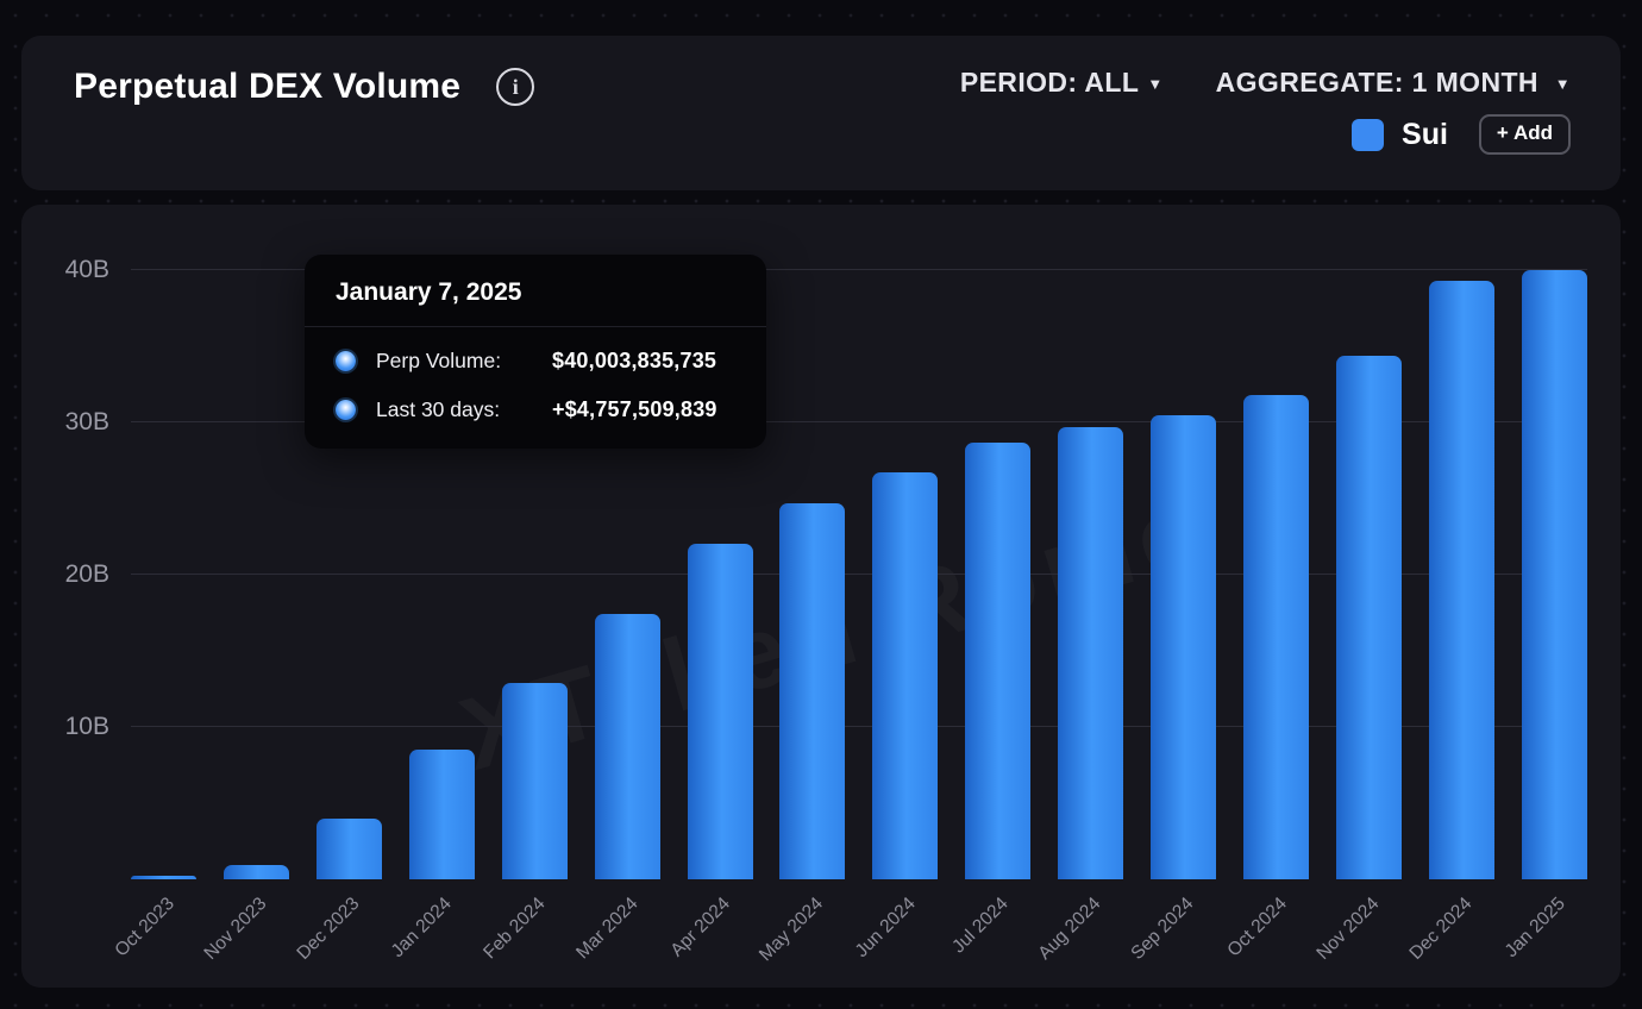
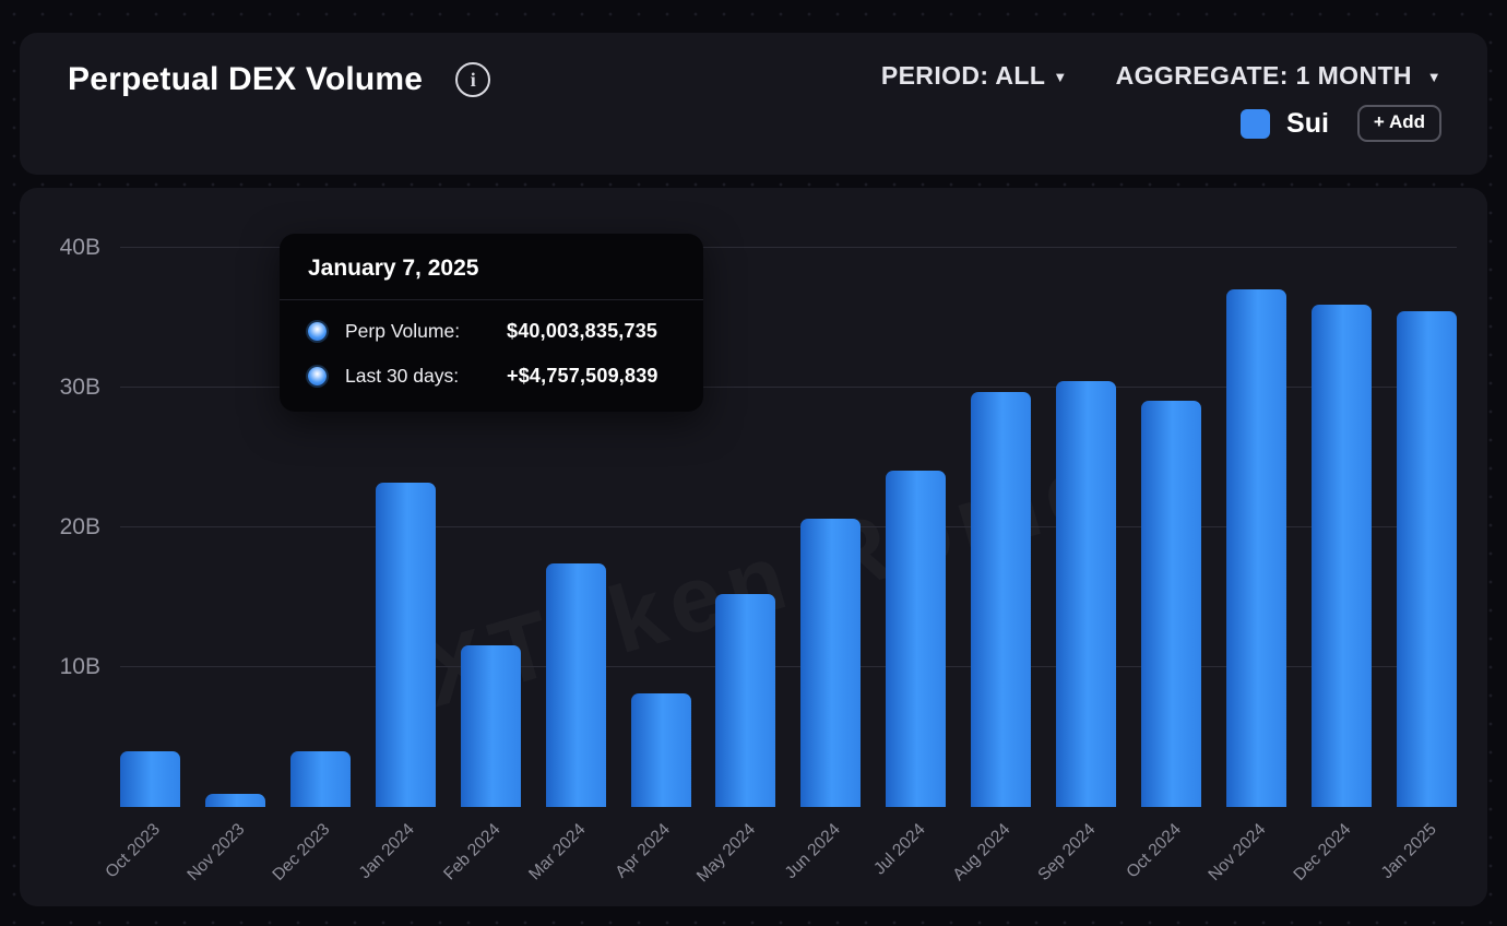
Oct 2023: 0.2B -> 4.0B
Jan 2024: 8.5B -> 23.2B
Feb 2024: 12.9B -> 11.6B
Apr 2024: 22.0B -> 8.1B
May 2024: 24.7B -> 15.2B
Jun 2024: 26.7B -> 20.6B
Jul 2024: 28.7B -> 24.1B
Oct 2024: 31.8B -> 29.1B
Nov 2024: 34.4B -> 37.0B
Dec 2024: 39.3B -> 35.9B
Jan 2025: 40.0B -> 35.5B
